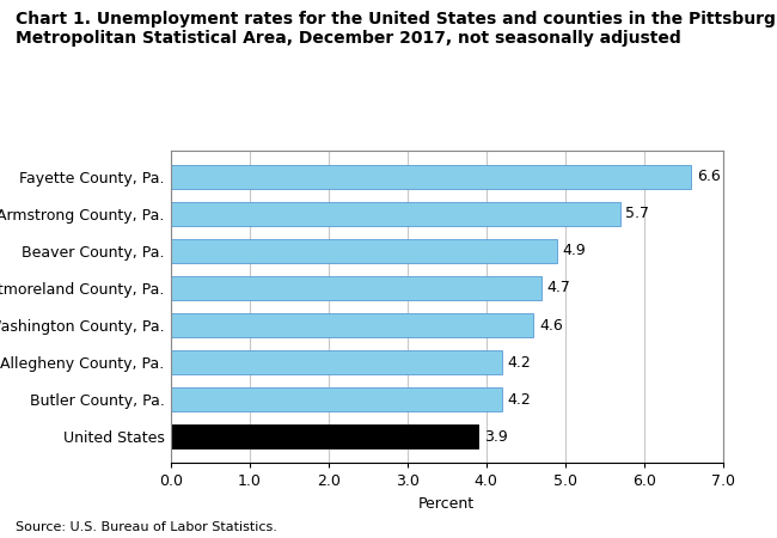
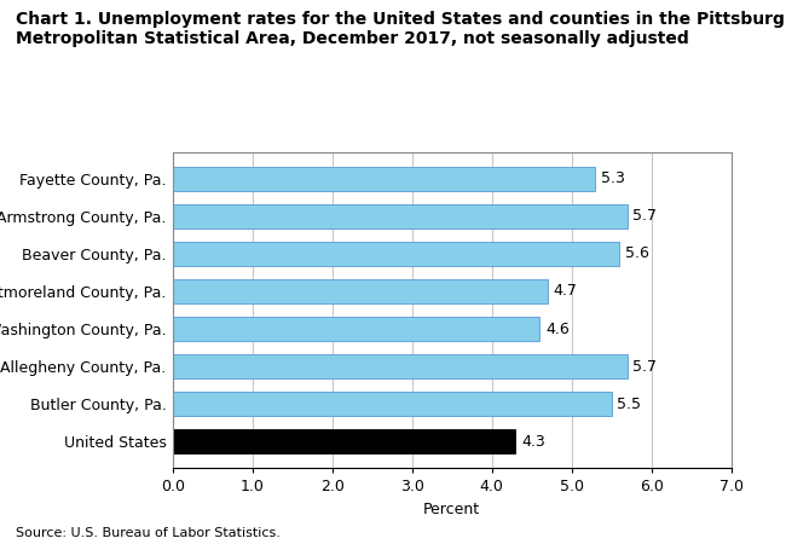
Fayette County, Pa.: 6.6 -> 5.3
Beaver County, Pa.: 4.9 -> 5.6
Allegheny County, Pa.: 4.2 -> 5.7
Butler County, Pa.: 4.2 -> 5.5
United States: 3.9 -> 4.3
